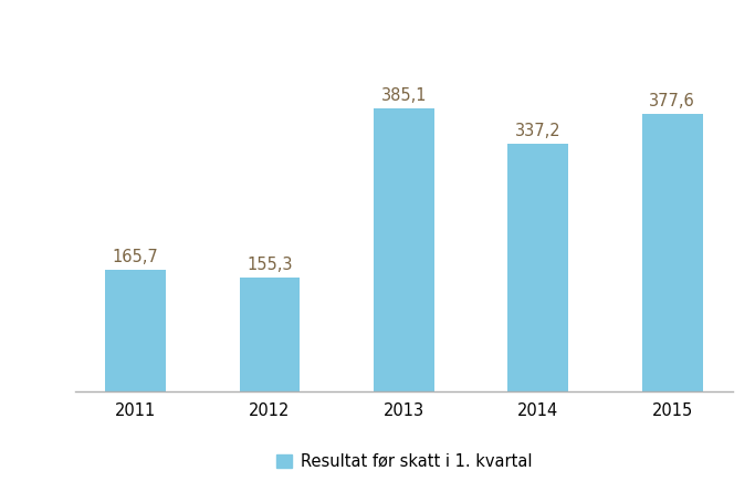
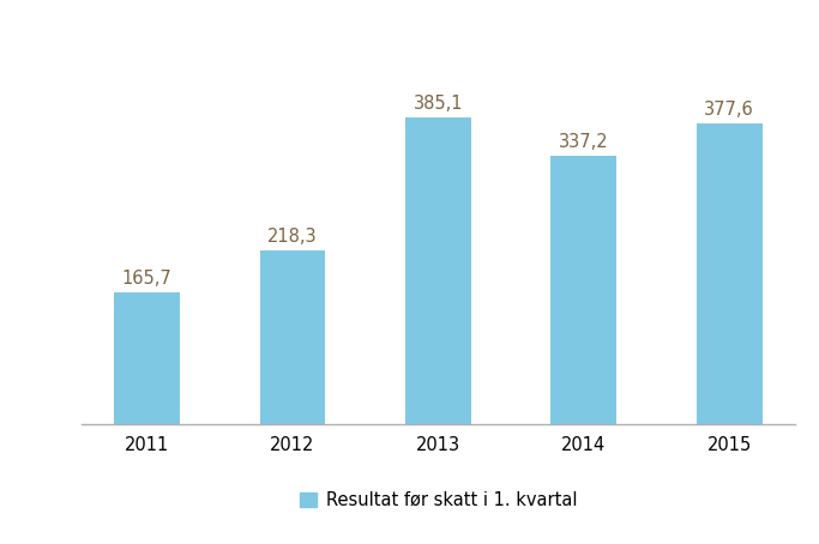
2012: 155,3 -> 218,3
